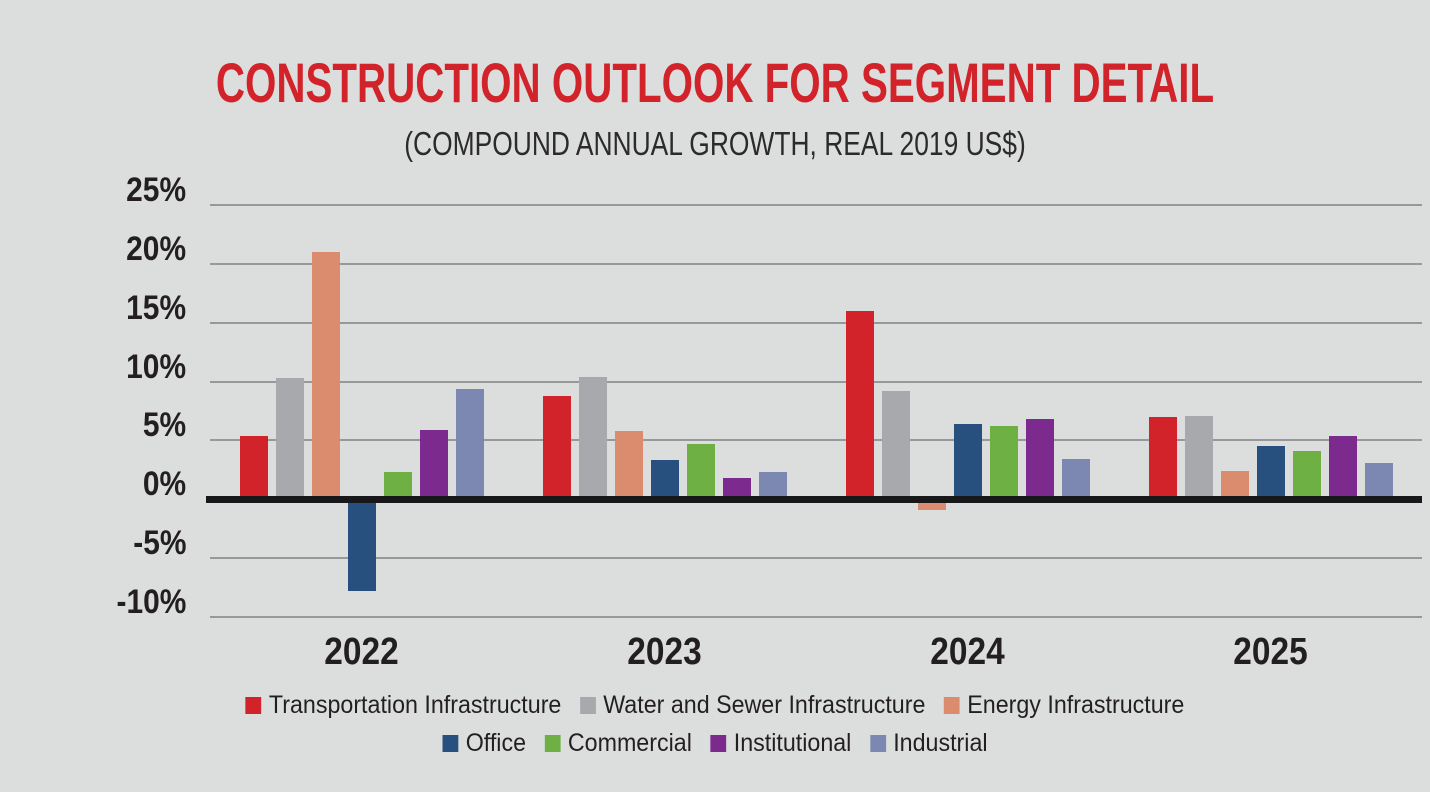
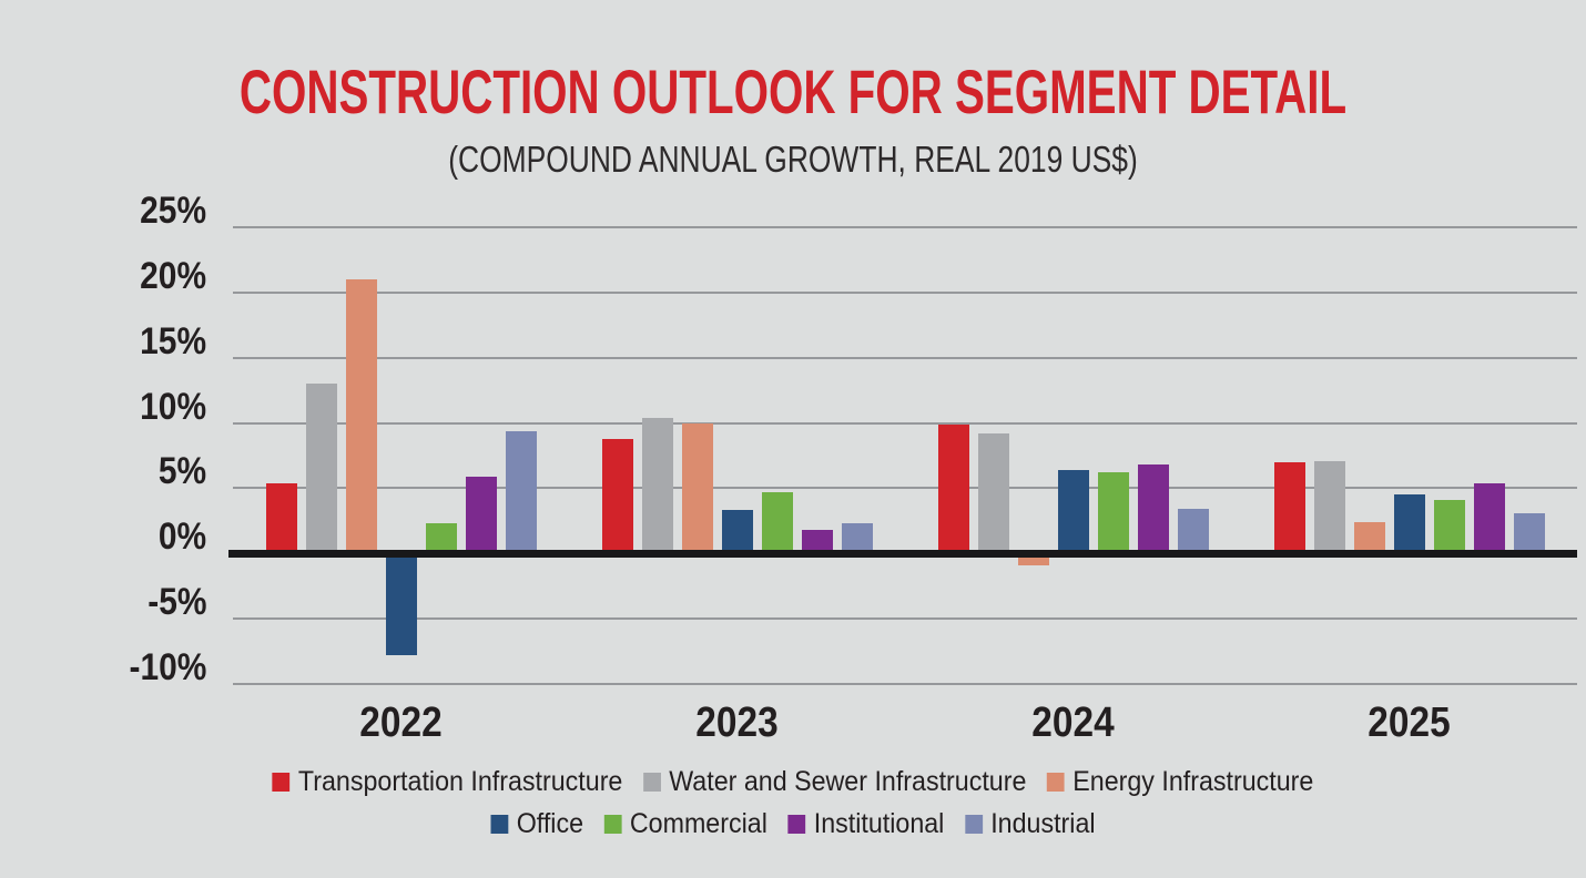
Water and Sewer Infrastructure/2022: 10.3% -> 13.0%
Energy Infrastructure/2023: 5.8% -> 10.0%
Transportation Infrastructure/2024: 16.0% -> 9.9%
